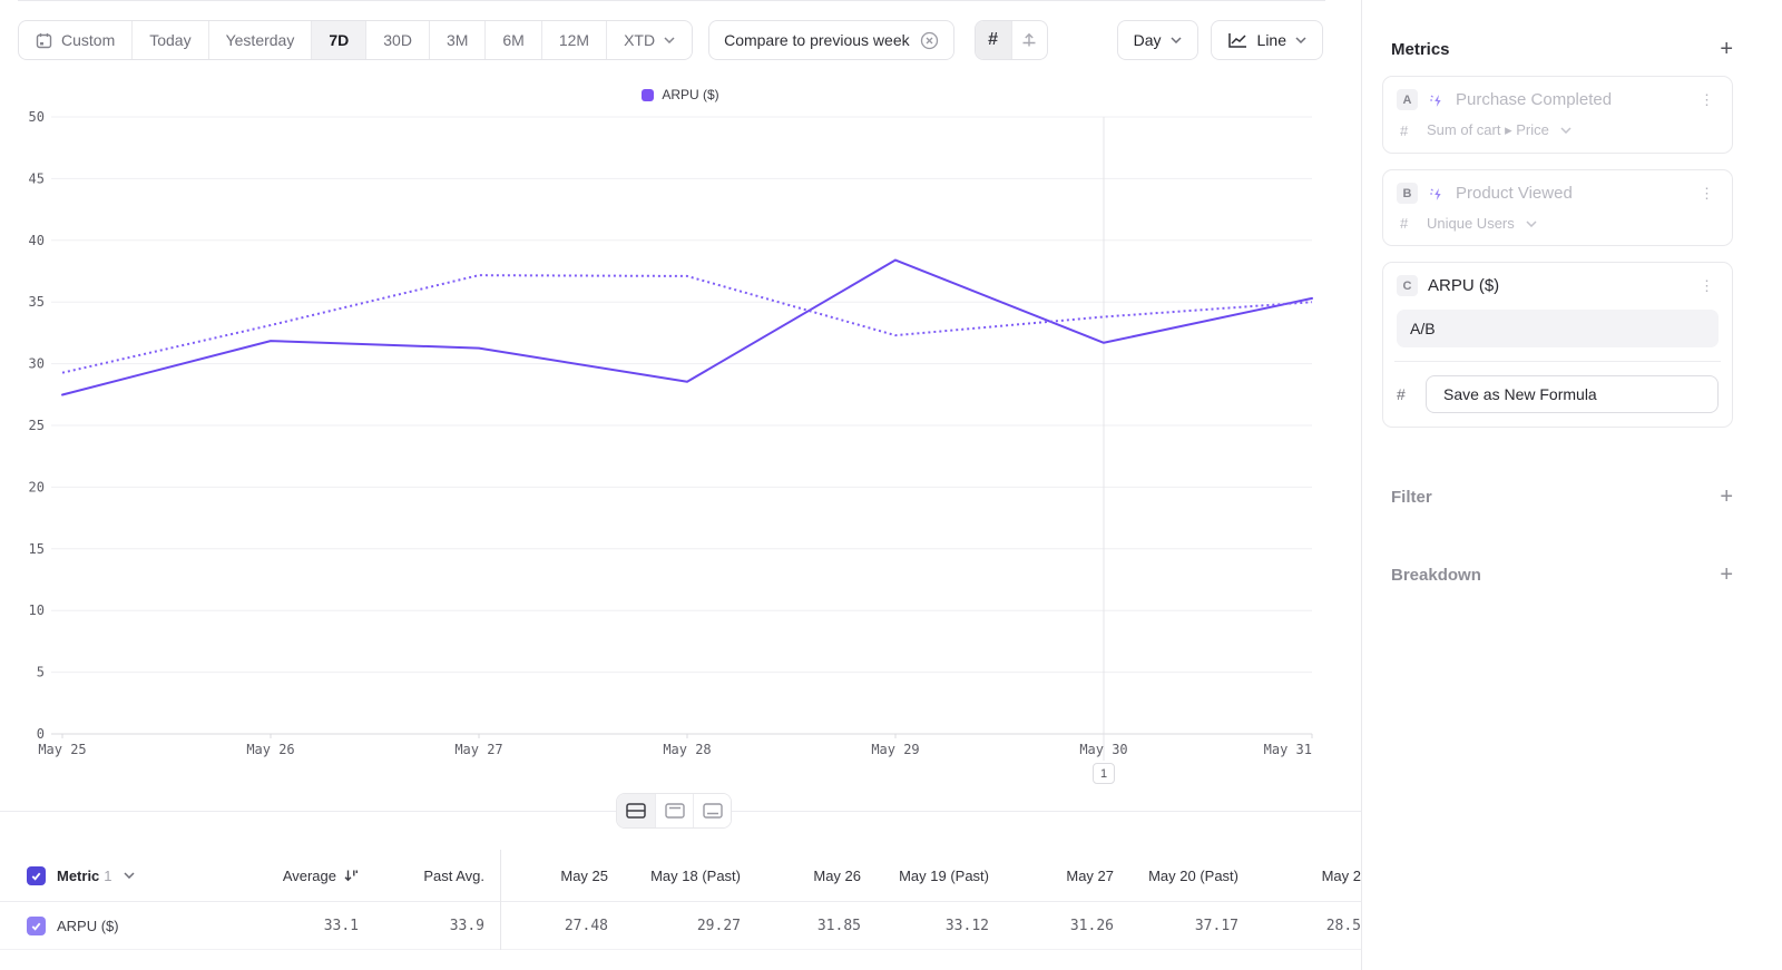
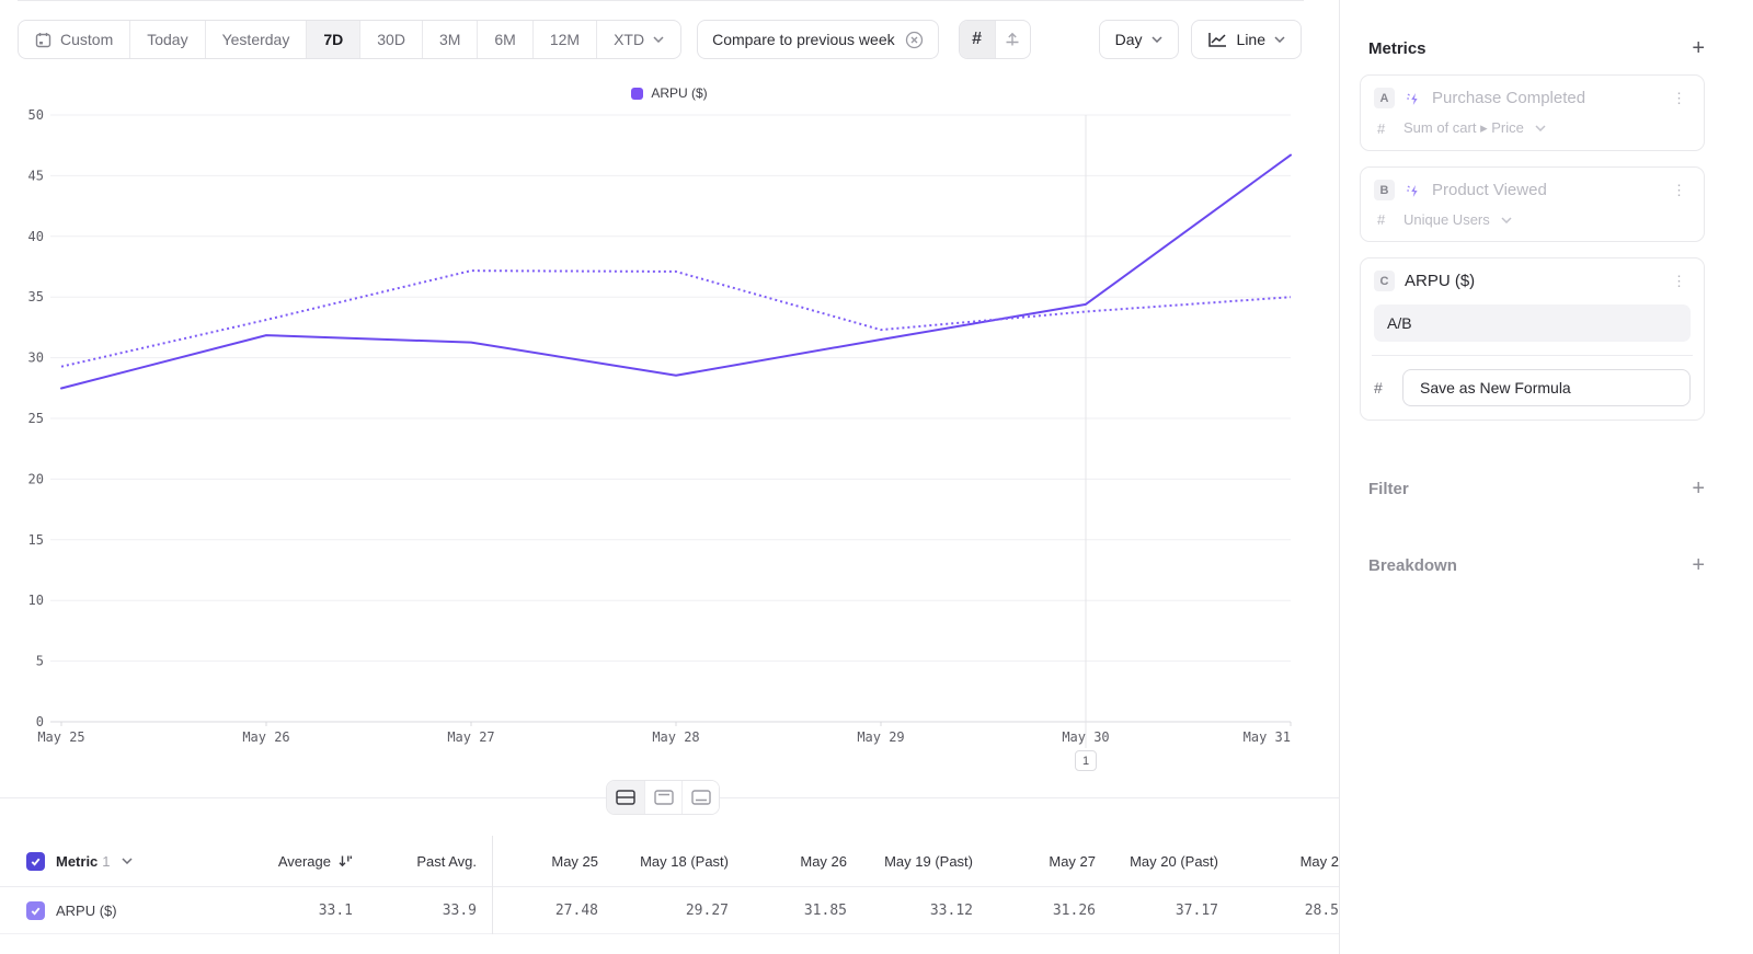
ARPU ($)/May 29: 38.4 -> 31.5
ARPU ($)/May 30: 31.7 -> 34.4
ARPU ($)/May 31: 35.3 -> 46.7
